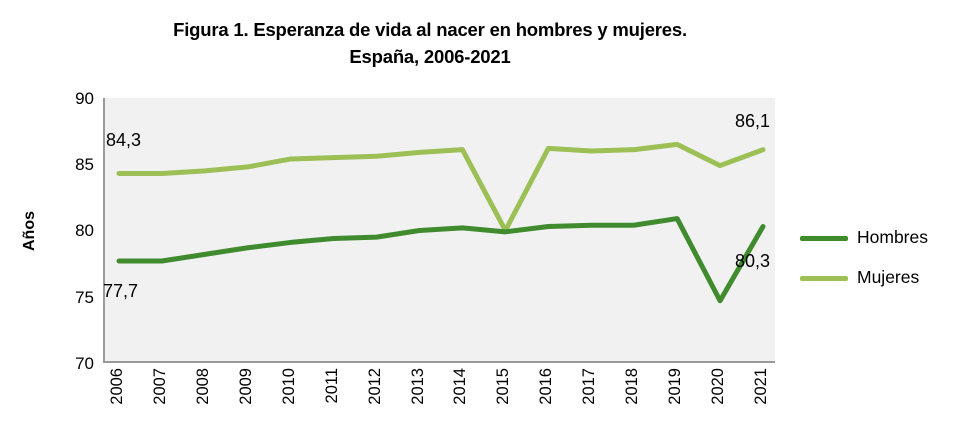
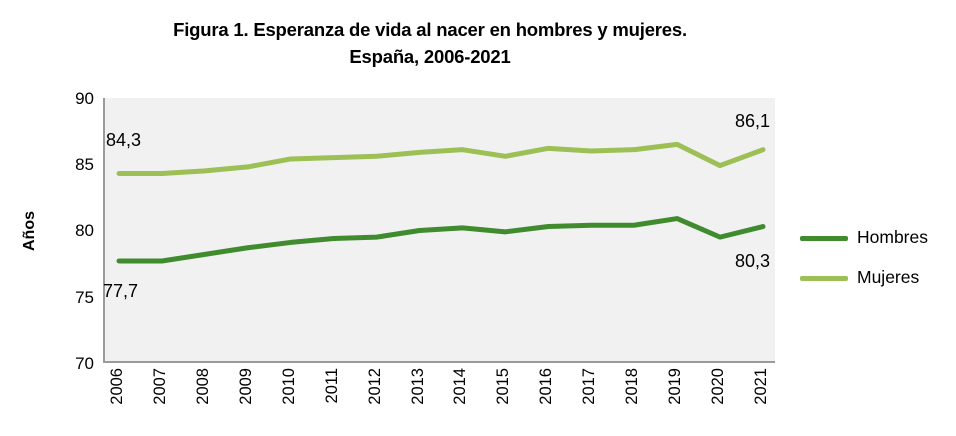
Mujeres/2015: 80.0 -> 85.6
Hombres/2020: 74.7 -> 79.5
